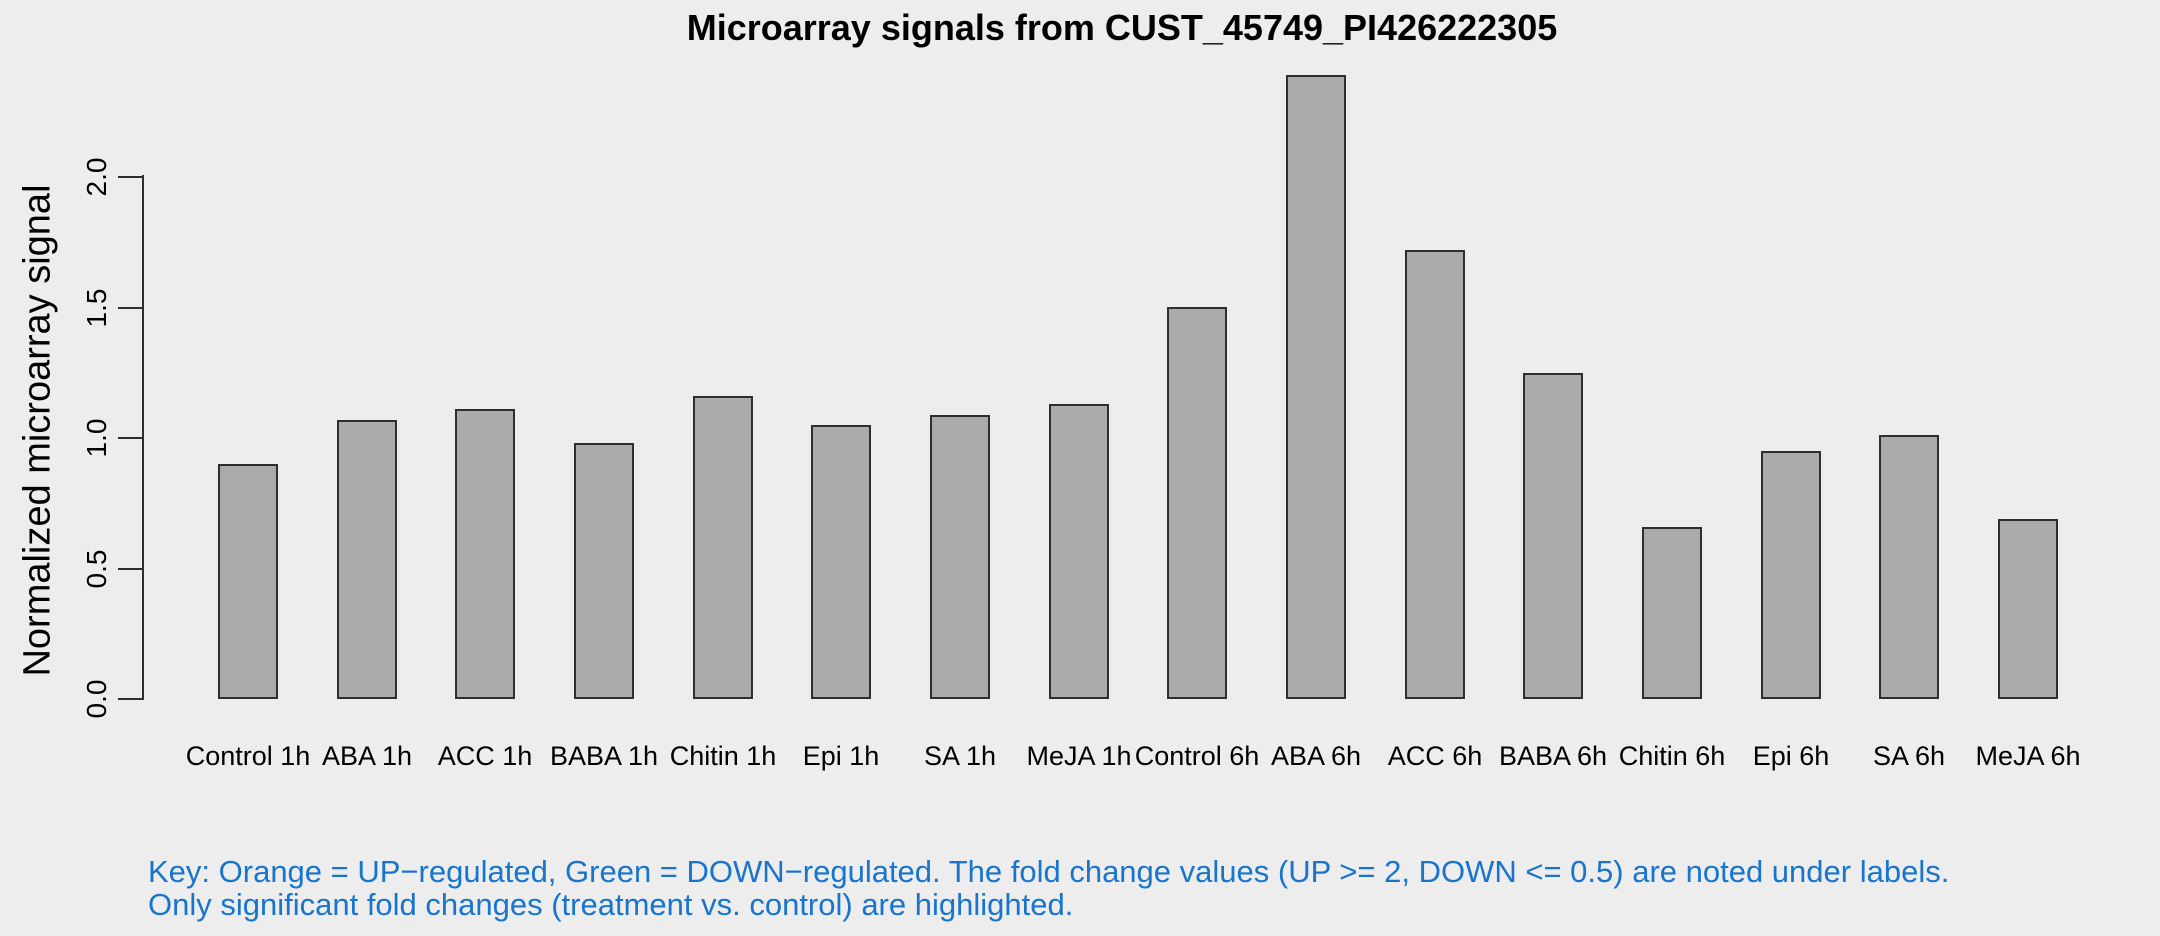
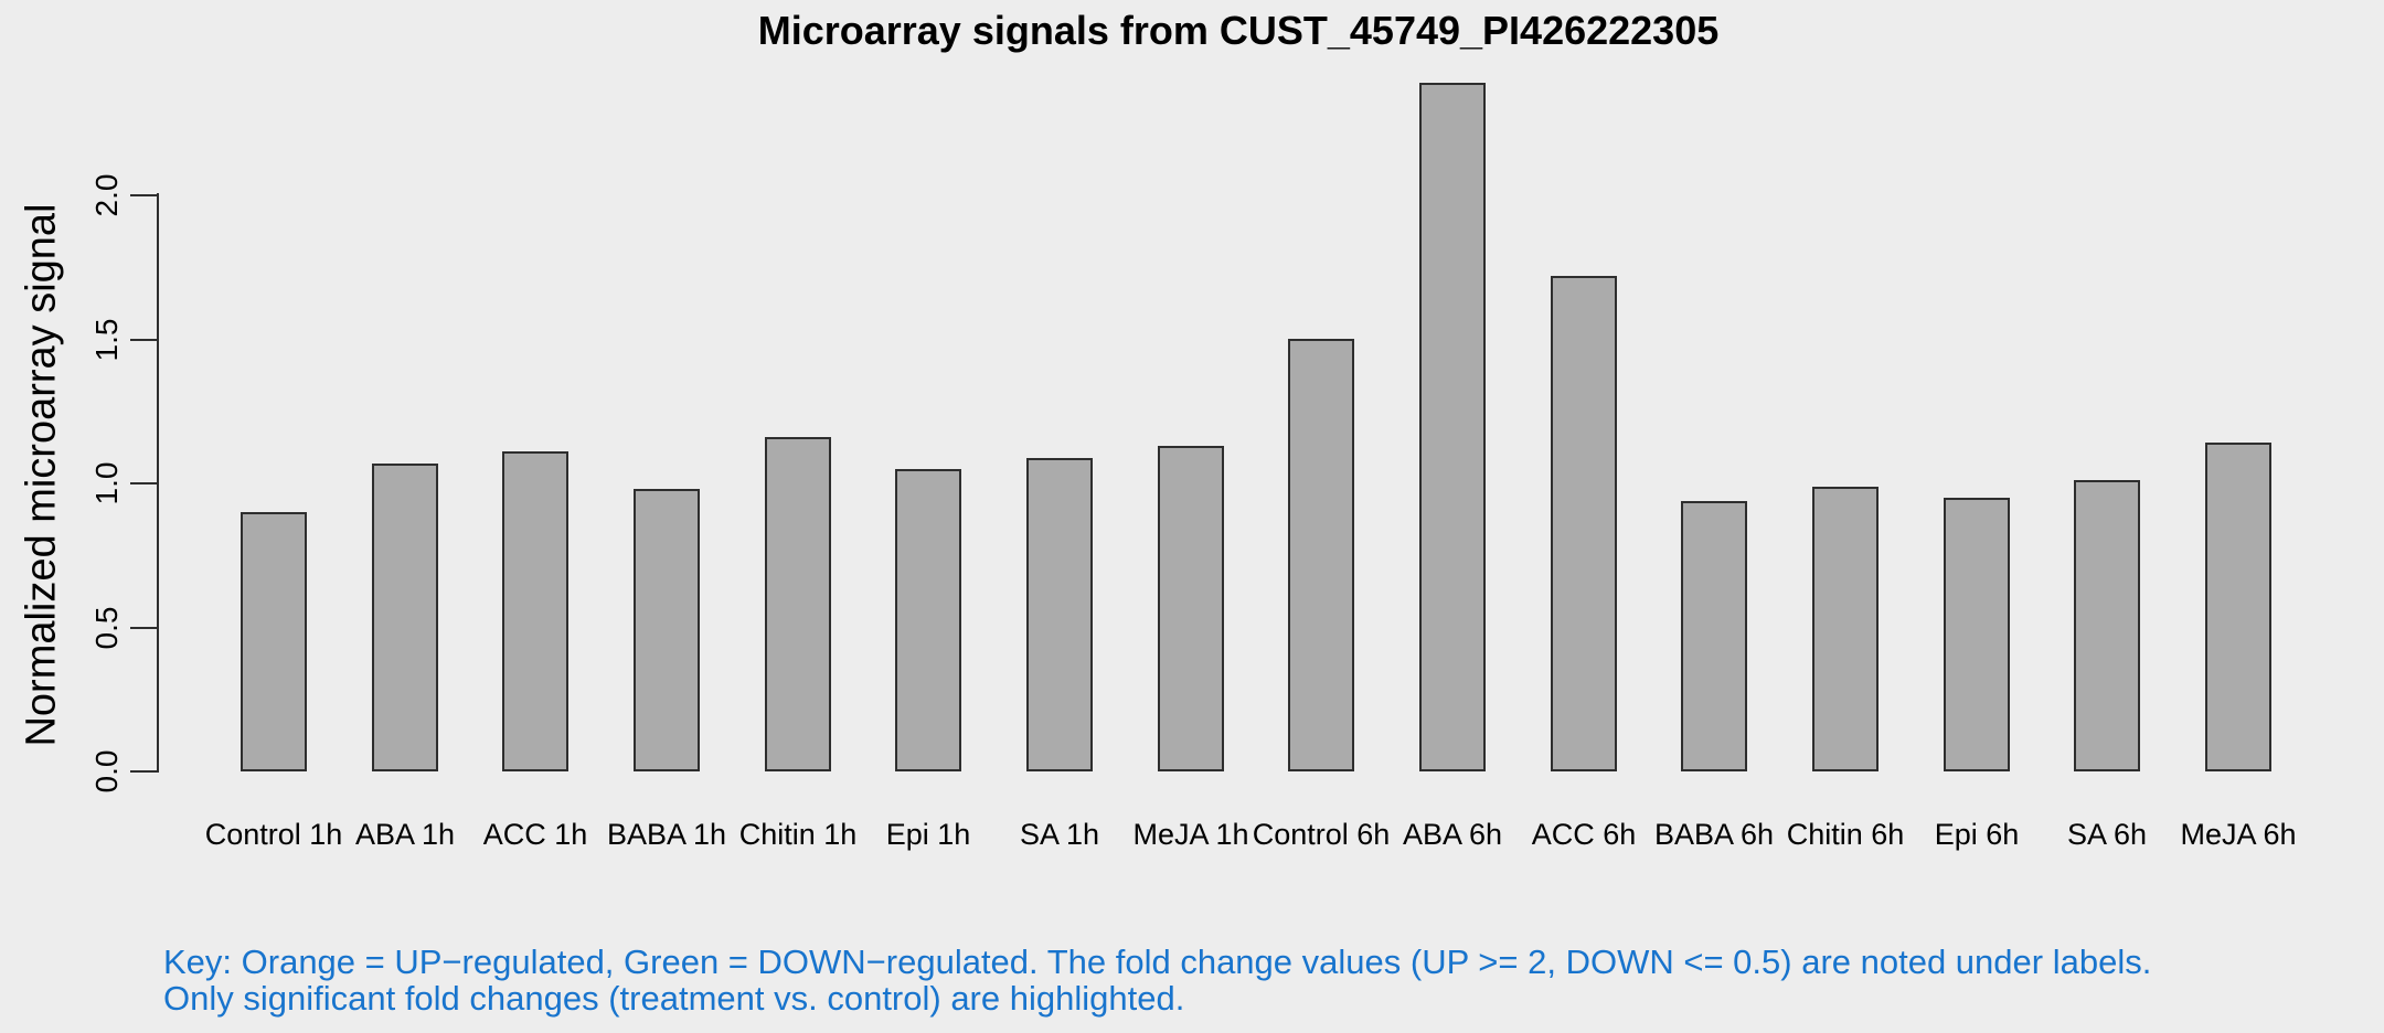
BABA 6h: 1.25 -> 0.94
Chitin 6h: 0.66 -> 0.99
MeJA 6h: 0.69 -> 1.14
